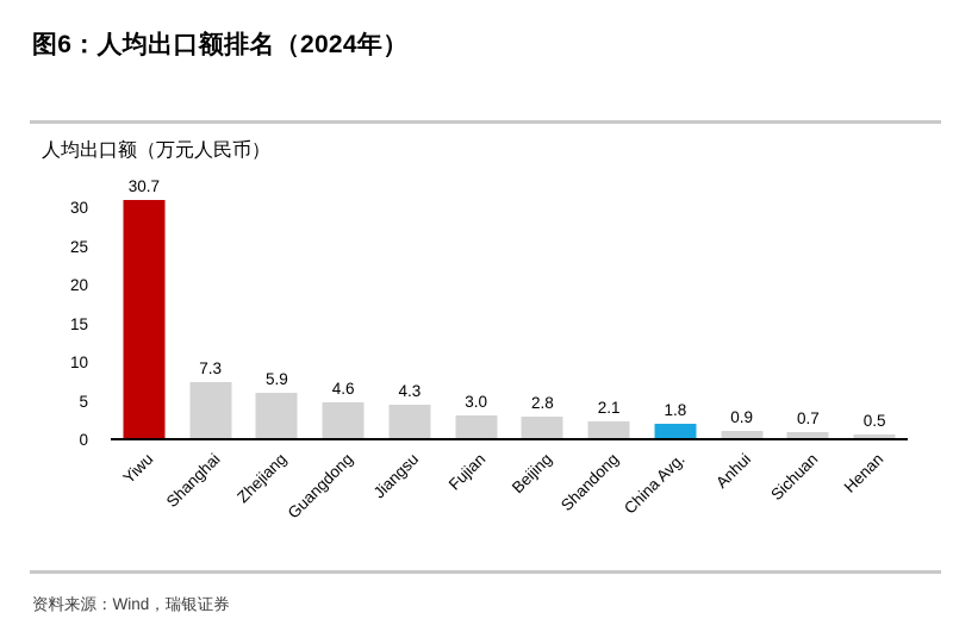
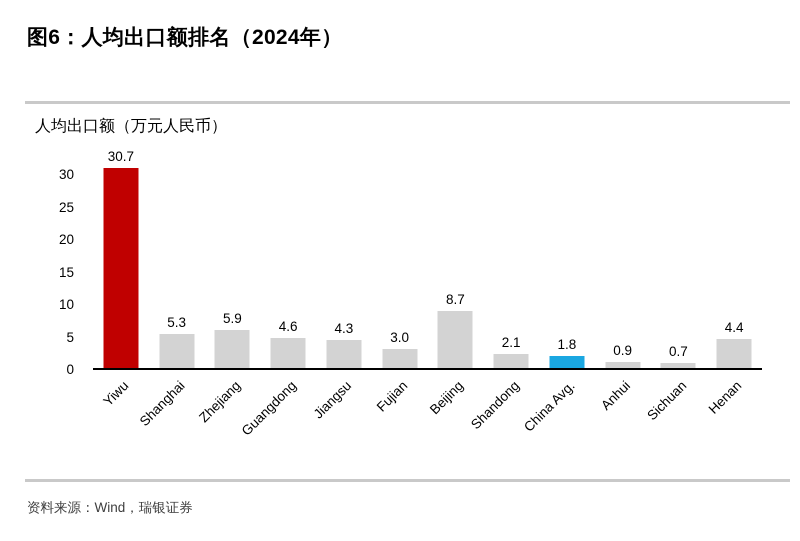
Shanghai: 7.3 -> 5.3
Beijing: 2.8 -> 8.7
Henan: 0.5 -> 4.4
